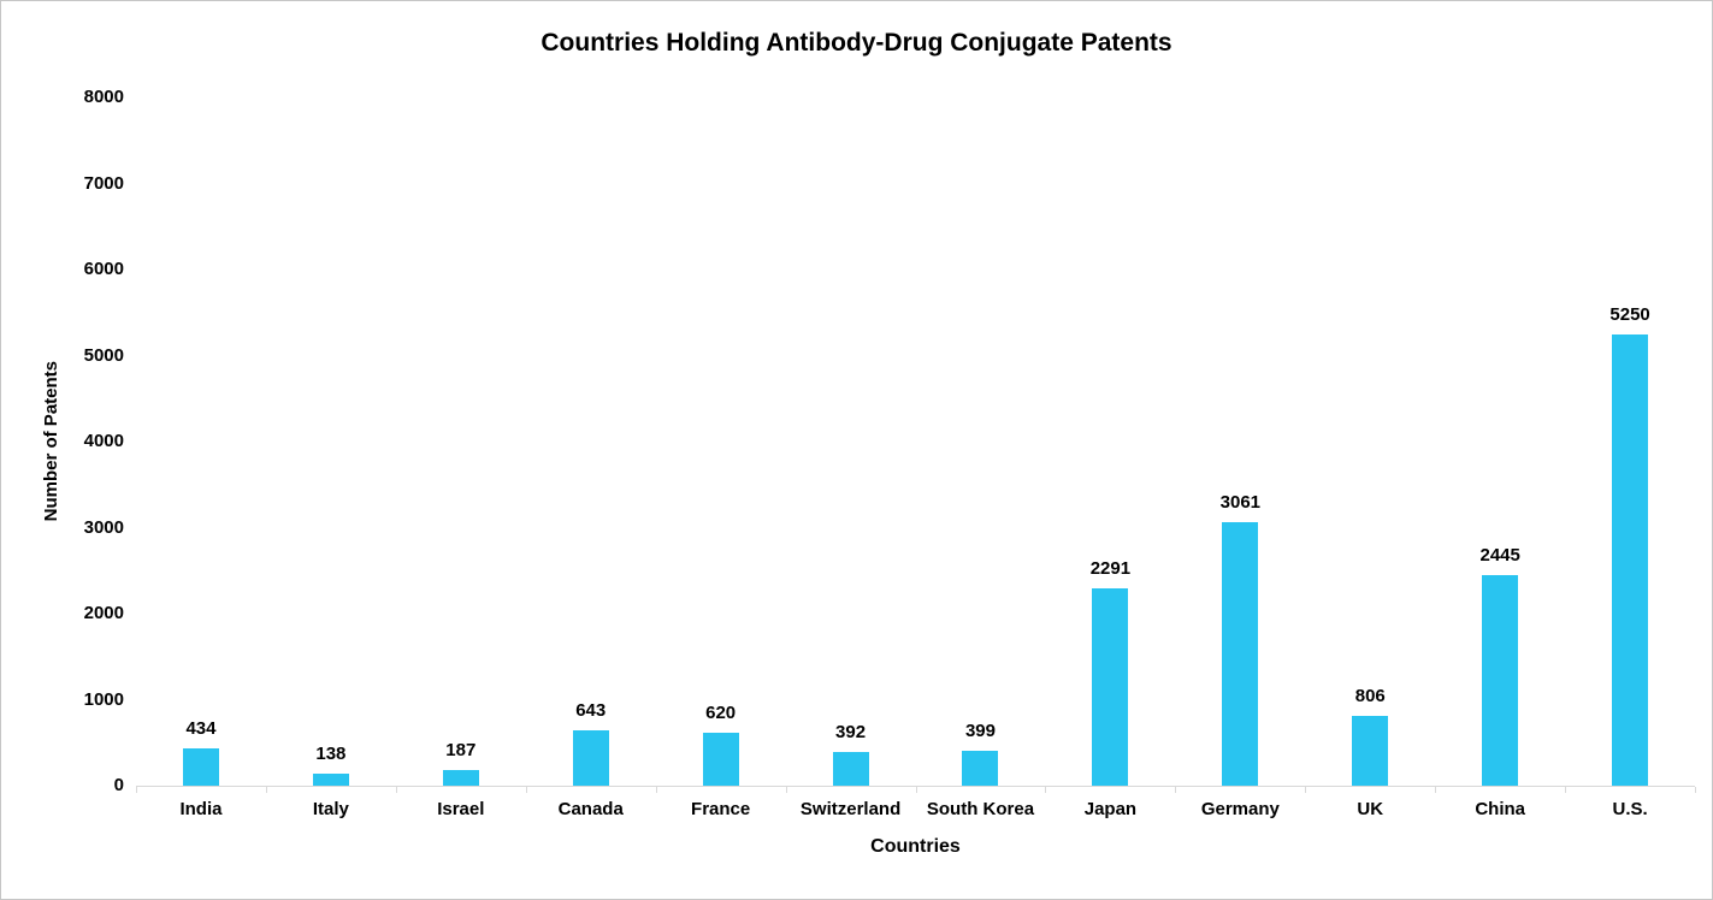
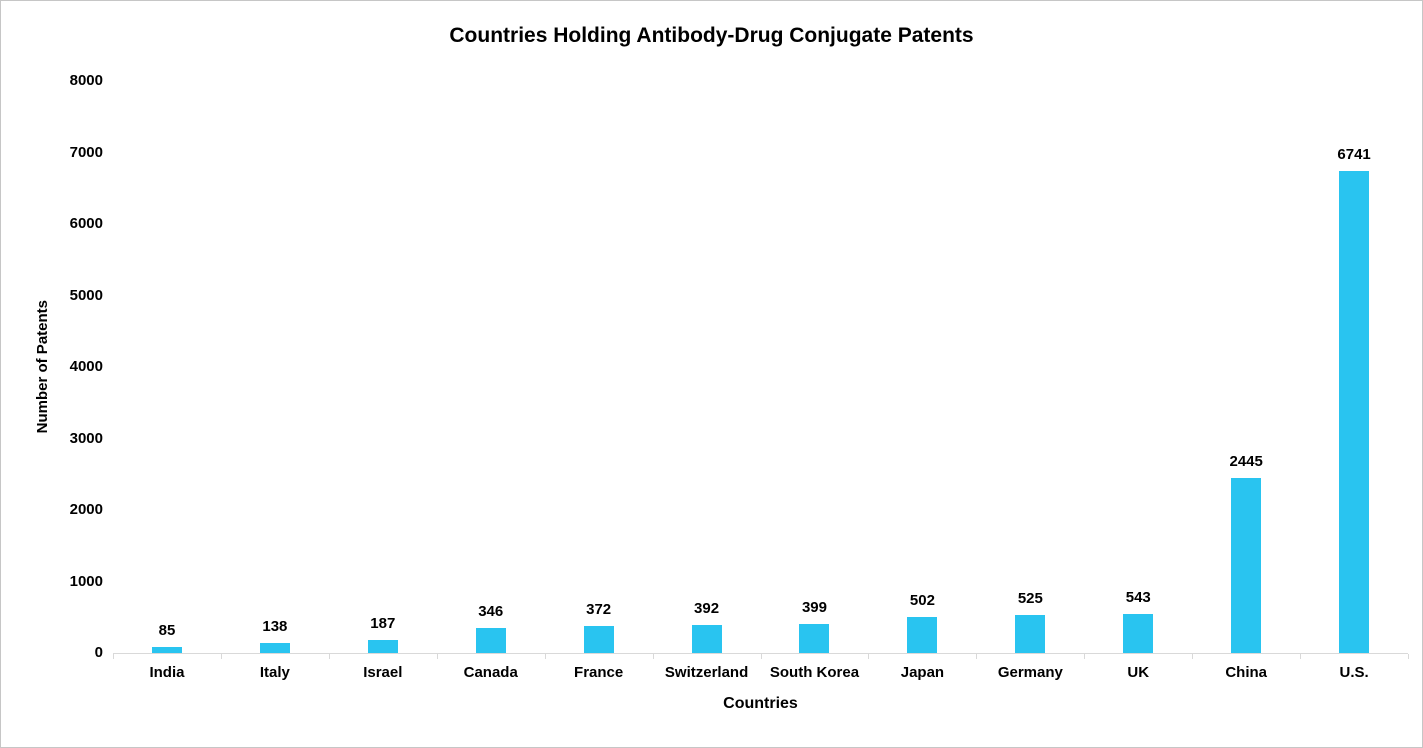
India: 434 -> 85
Canada: 643 -> 346
France: 620 -> 372
Japan: 2291 -> 502
Germany: 3061 -> 525
UK: 806 -> 543
U.S.: 5250 -> 6741
